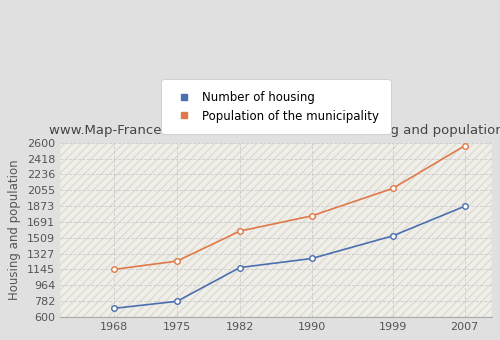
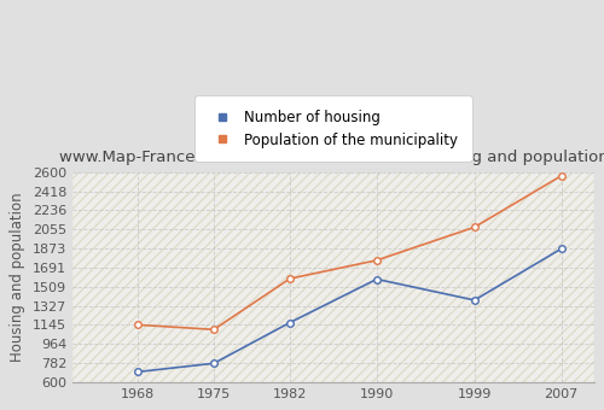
Population of the municipality/1975: 1240 -> 1100
Number of housing/1990: 1270 -> 1580
Number of housing/1999: 1530 -> 1380
